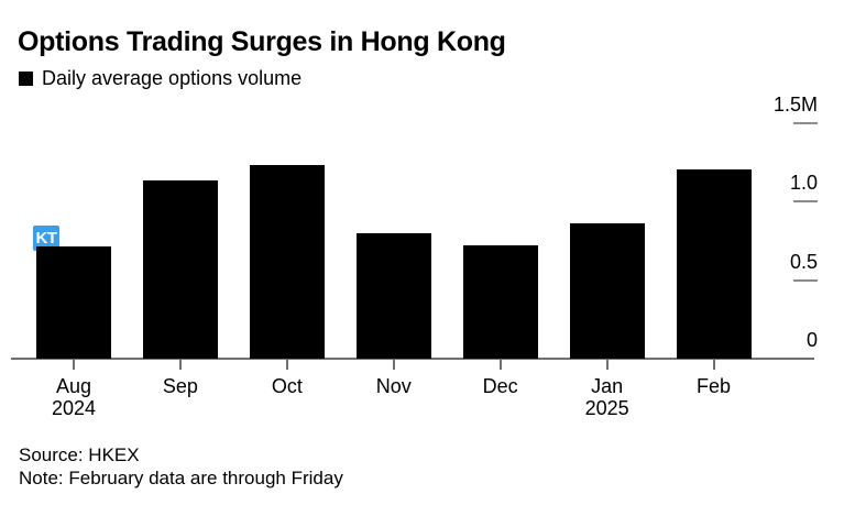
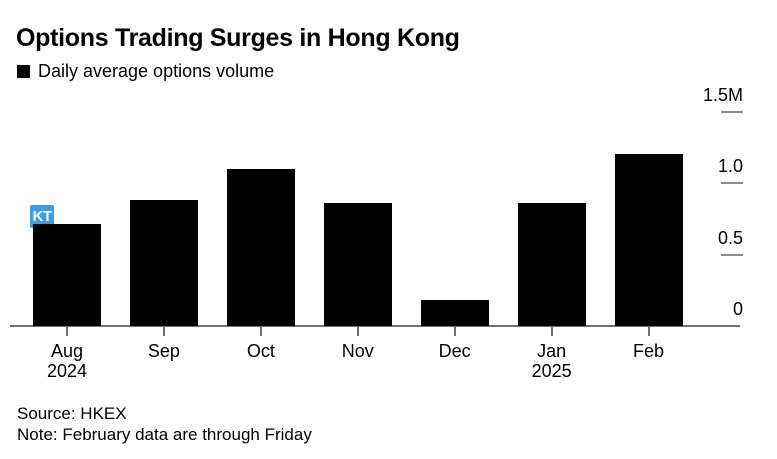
Sep: 1.13M -> 0.88M
Oct: 1.23M -> 1.10M
Nov: 0.80M -> 0.86M
Dec: 0.72M -> 0.18M
